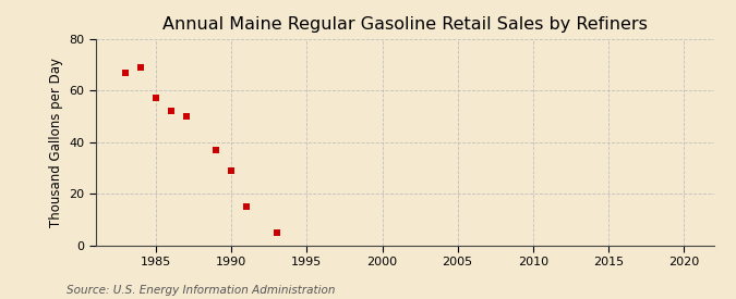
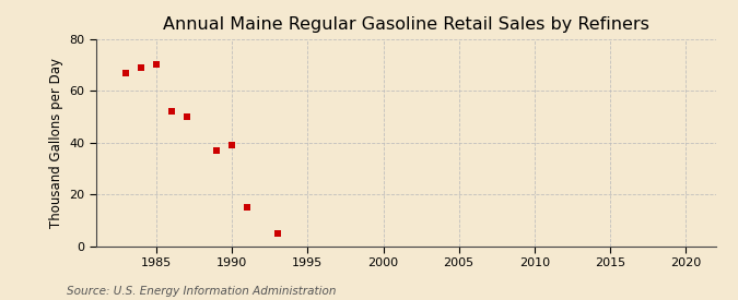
1985: 57 -> 70
1990: 29 -> 39
